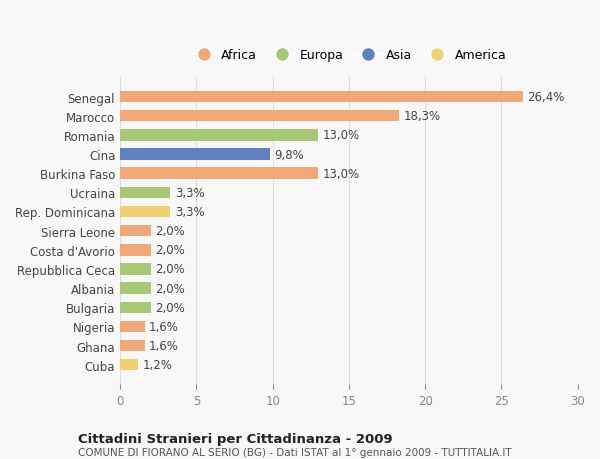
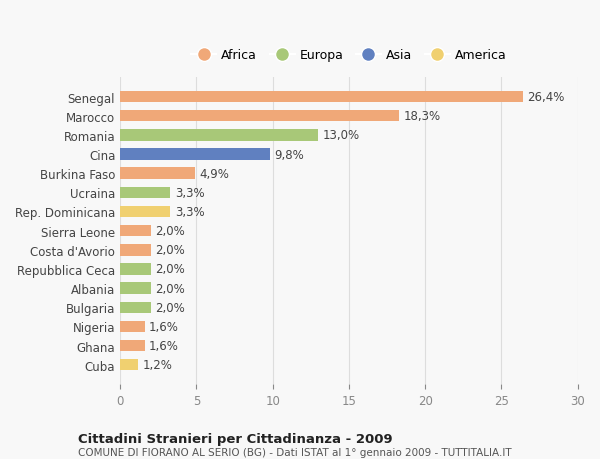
Burkina Faso: 13,0% -> 4,9%
